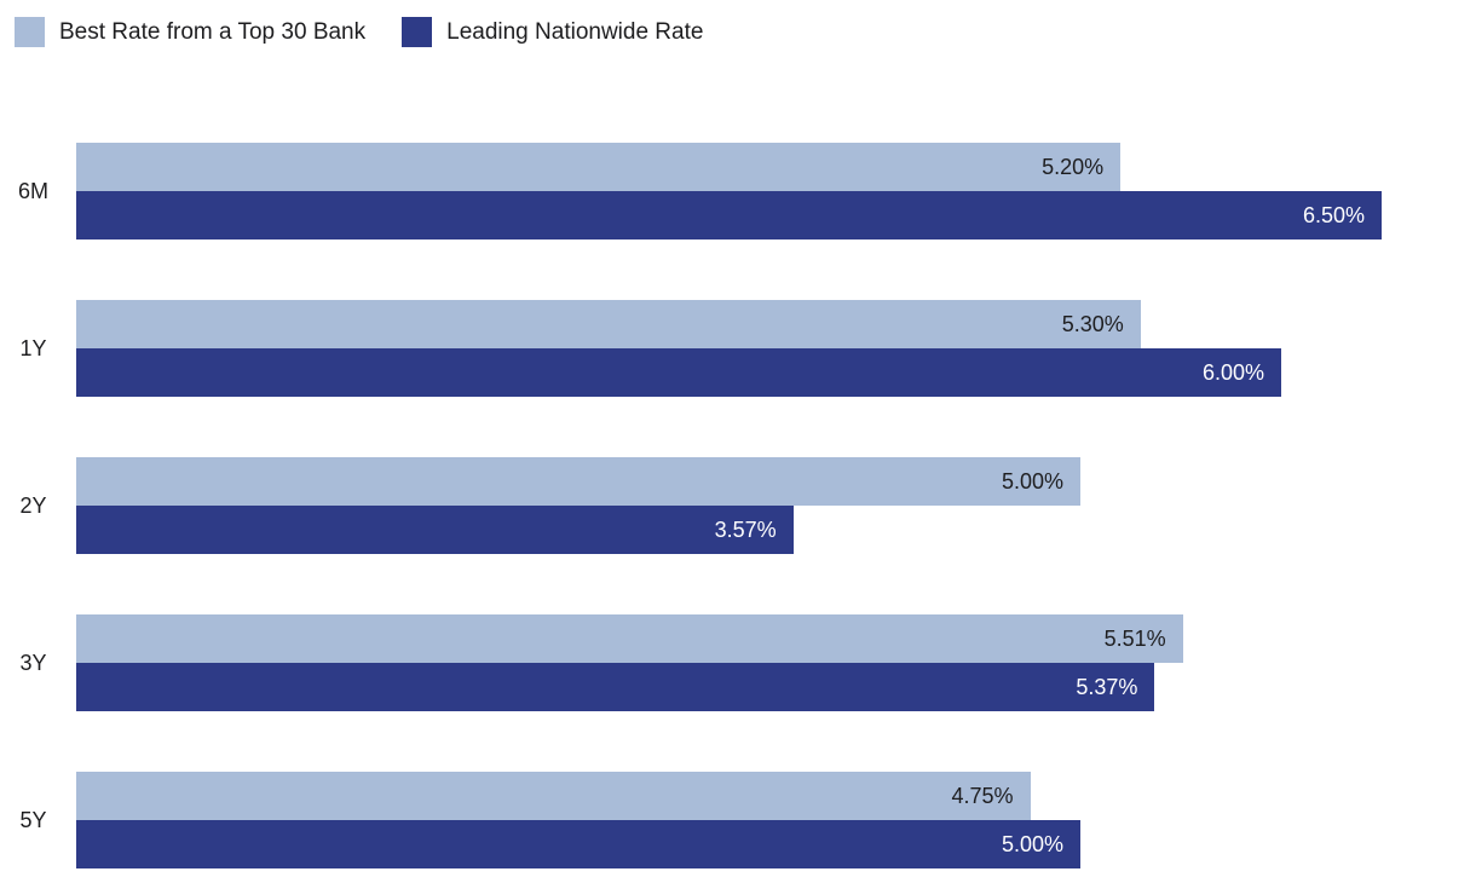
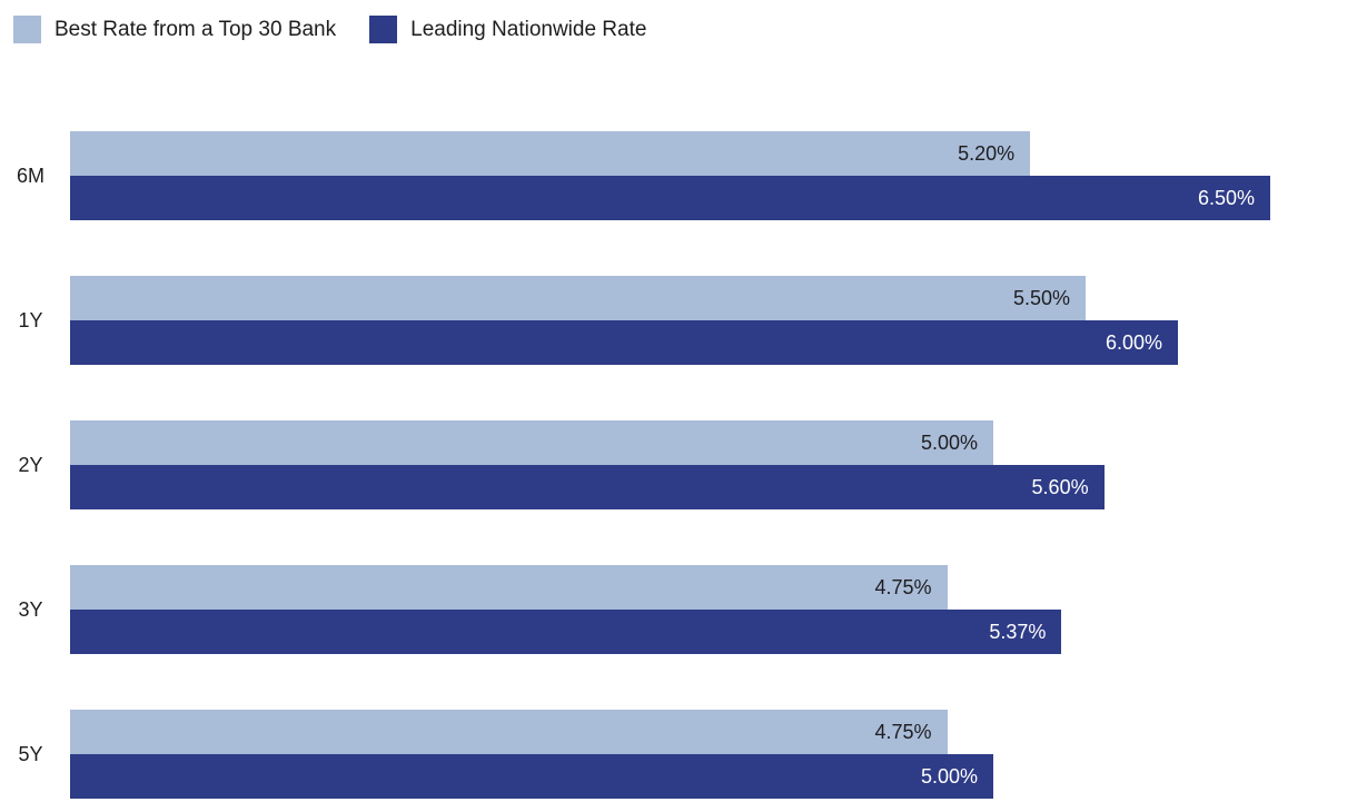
Best Rate from a Top 30 Bank/1Y: 5.30% -> 5.50%
Leading Nationwide Rate/2Y: 3.57% -> 5.60%
Best Rate from a Top 30 Bank/3Y: 5.51% -> 4.75%
